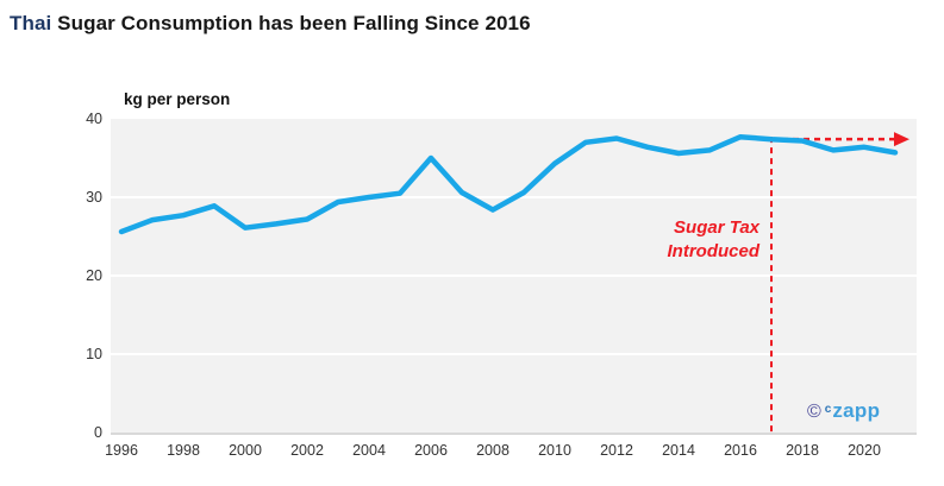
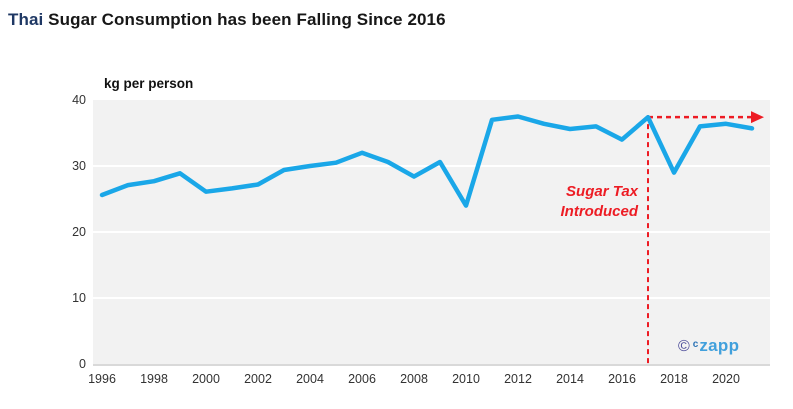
2006: 35 -> 32
2010: 34 -> 24
2016: 38 -> 34
2018: 37 -> 29
